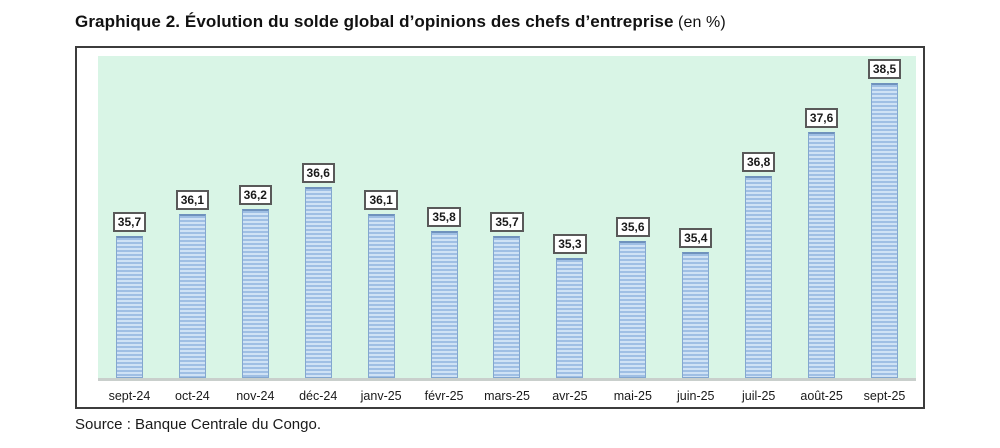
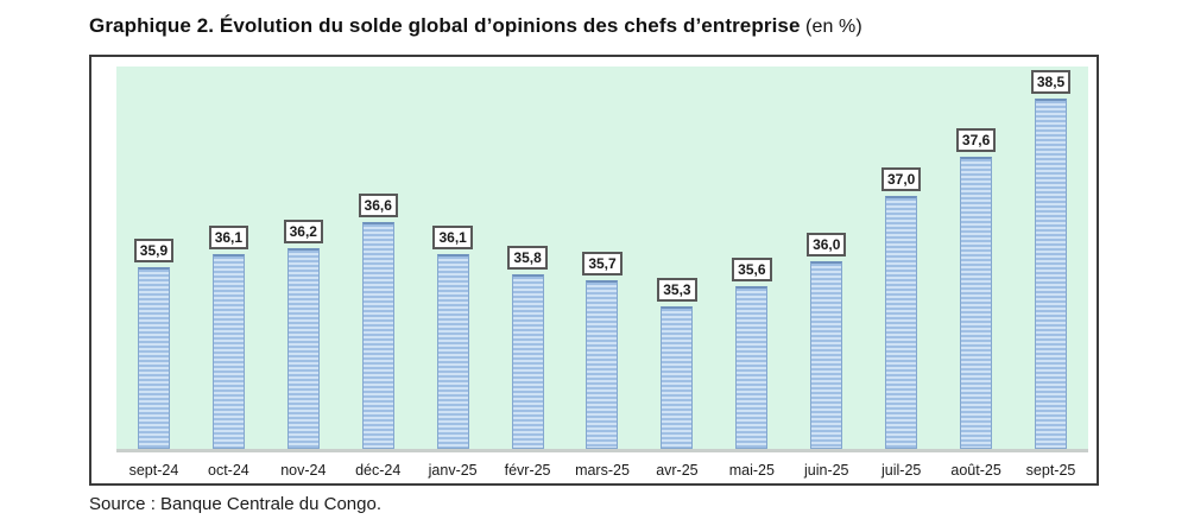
sept-24: 35,7 -> 35,9
juin-25: 35,4 -> 36,0
juil-25: 36,8 -> 37,0
